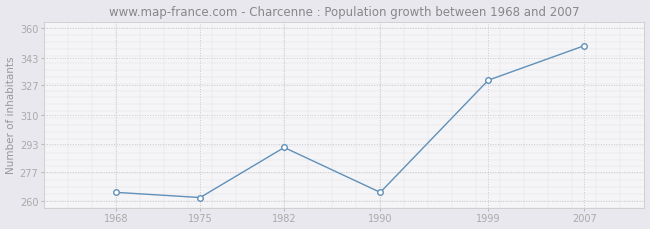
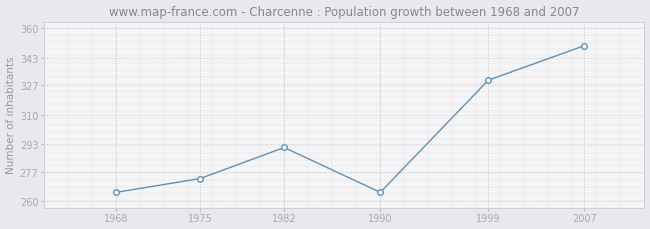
1975: 262 -> 273
